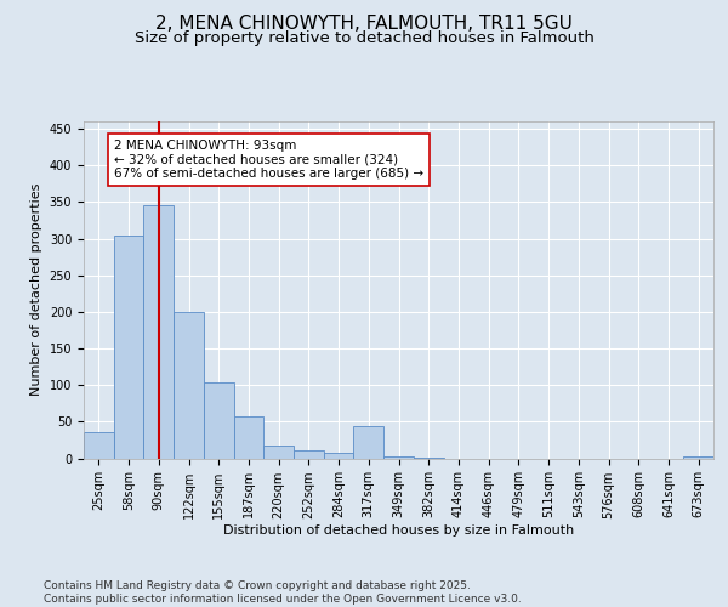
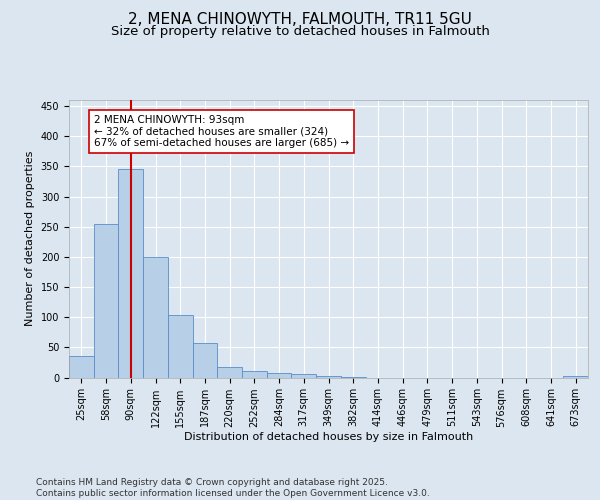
58sqm: 304 -> 255
317sqm: 44 -> 5
